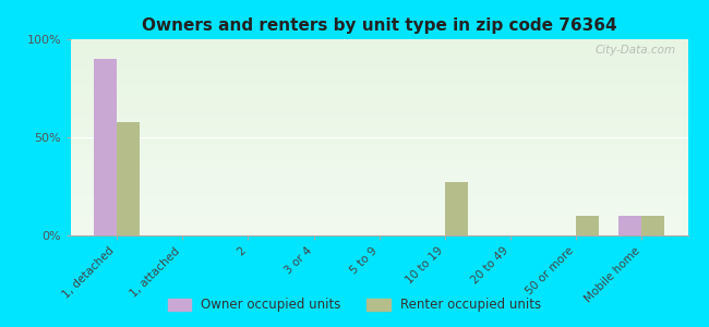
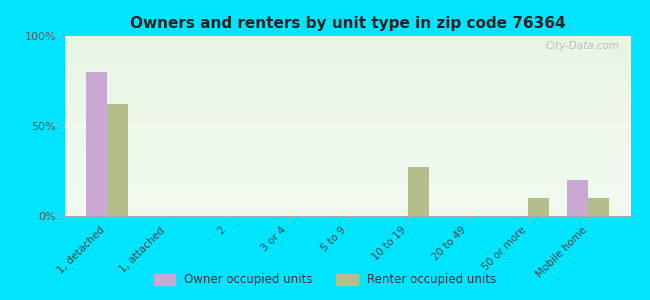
Owner occupied units/1, detached: 90% -> 80%
Renter occupied units/1, detached: 58% -> 62%
Owner occupied units/Mobile home: 10% -> 20%
